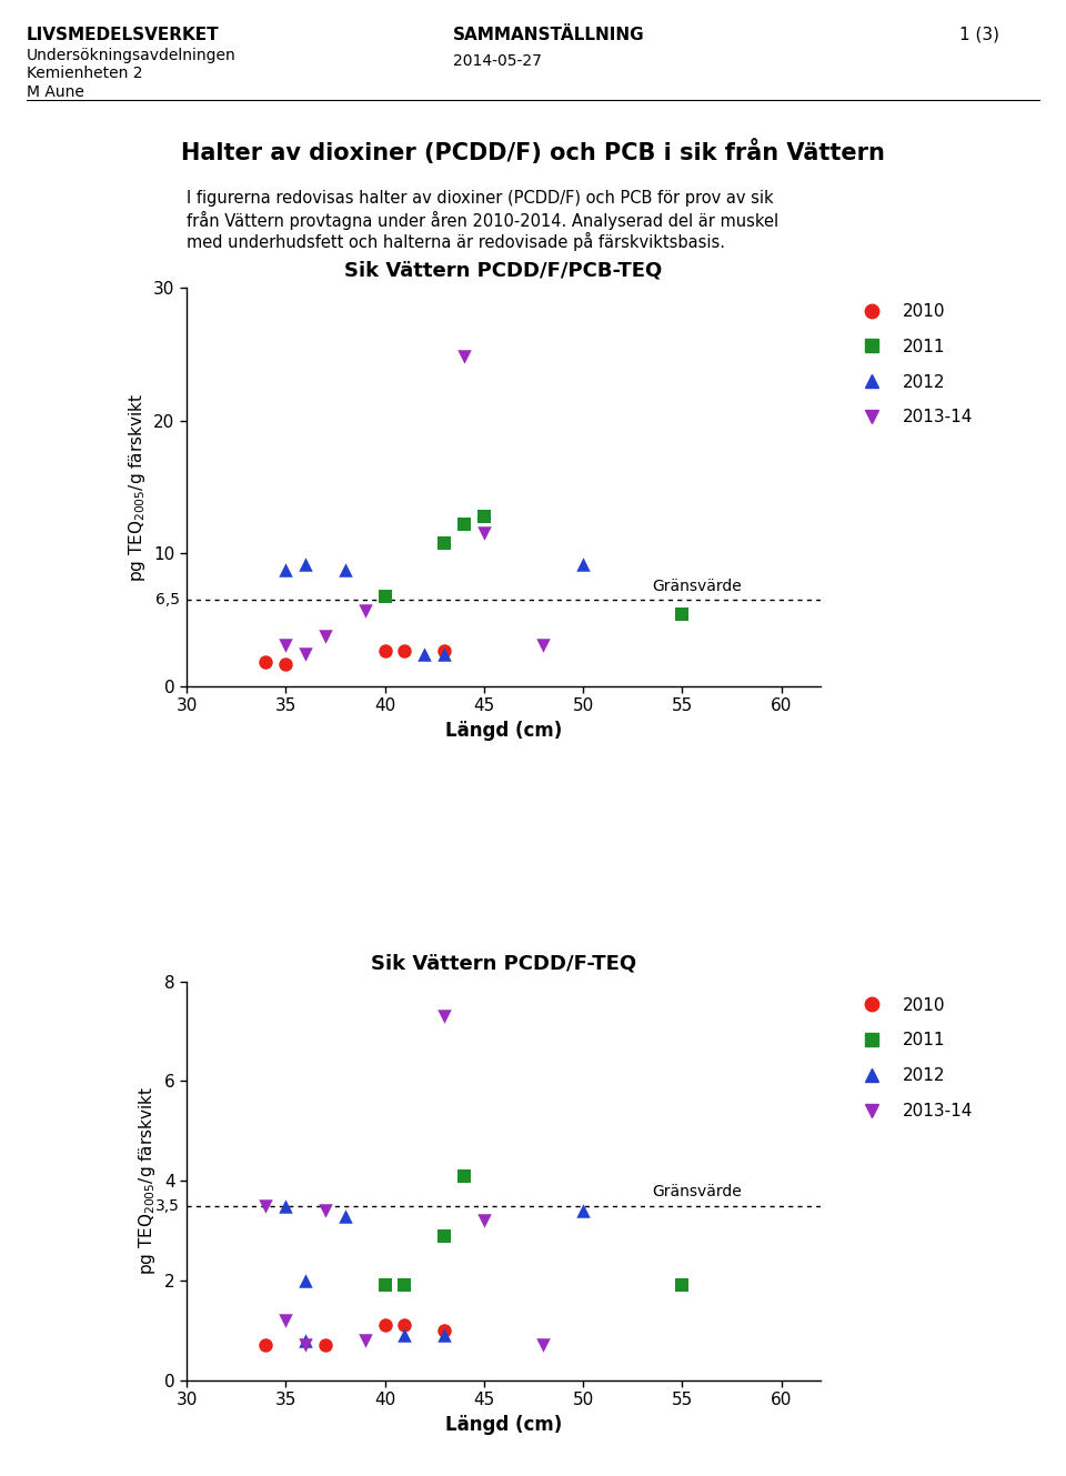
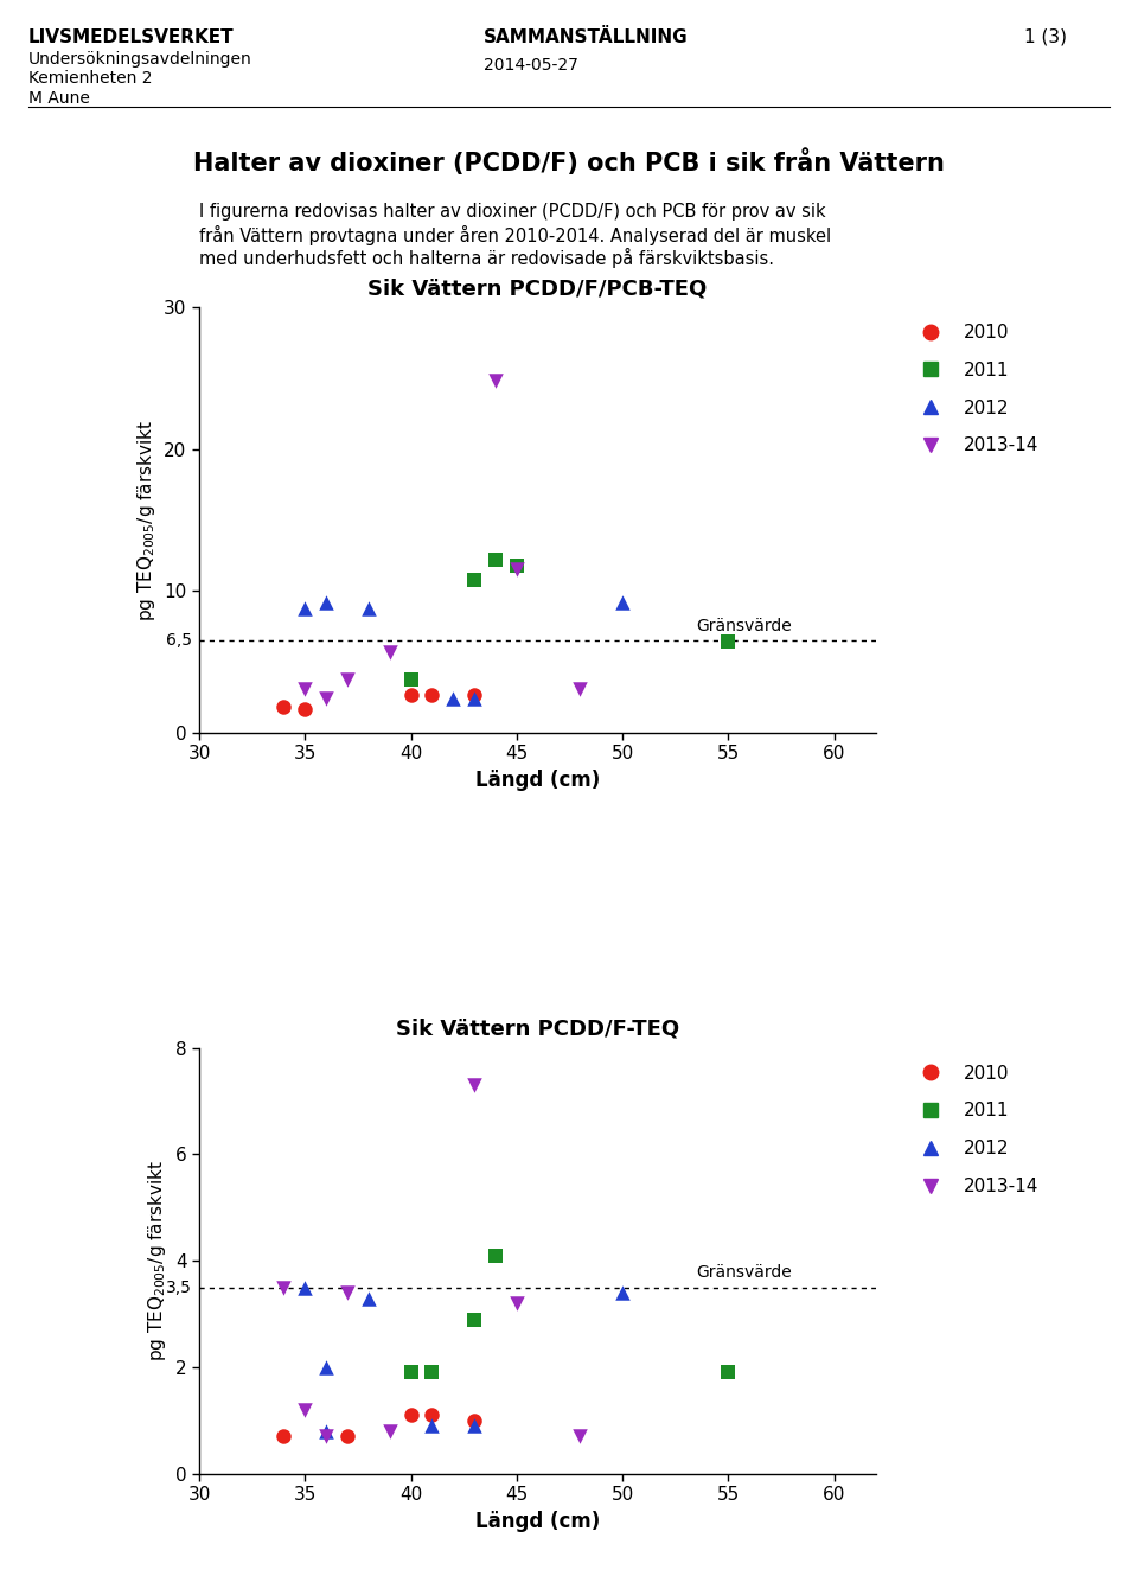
Sik Vättern PCDD/F/PCB-TEQ/2011/40: 6.8 -> 3.8
Sik Vättern PCDD/F/PCB-TEQ/2011/45: 12.8 -> 11.8
Sik Vättern PCDD/F/PCB-TEQ/2011/55: 5.4 -> 6.4
